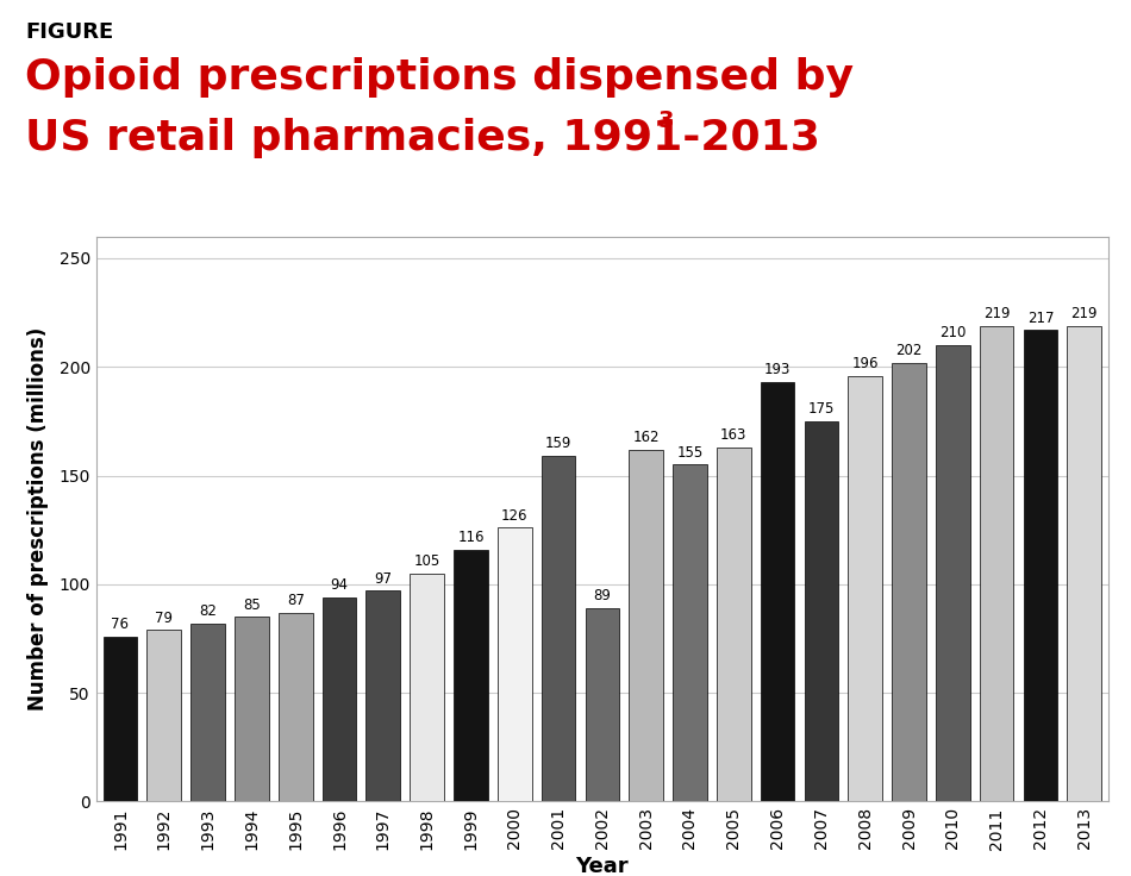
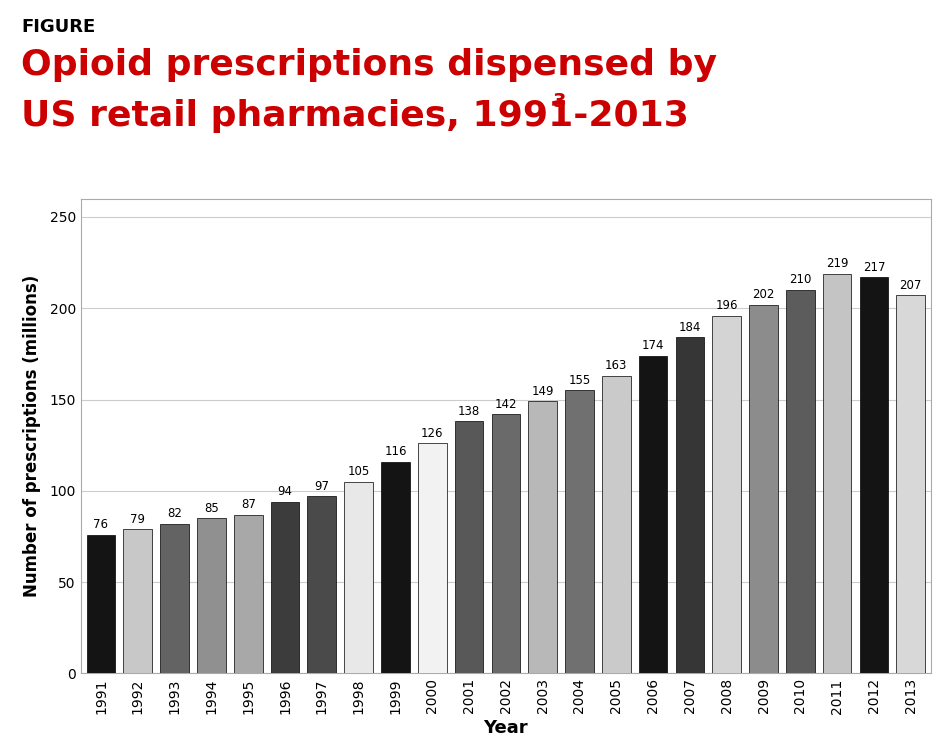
2001: 159 -> 138
2002: 89 -> 142
2003: 162 -> 149
2006: 193 -> 174
2007: 175 -> 184
2013: 219 -> 207
